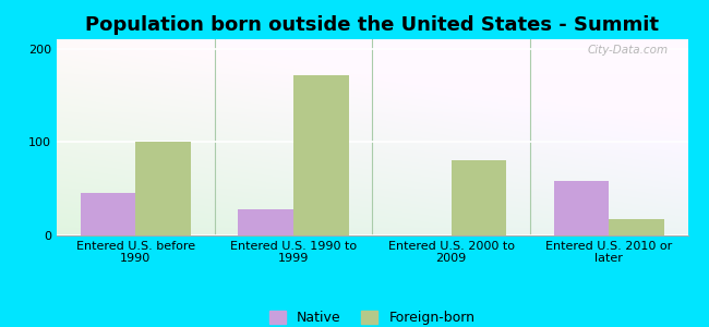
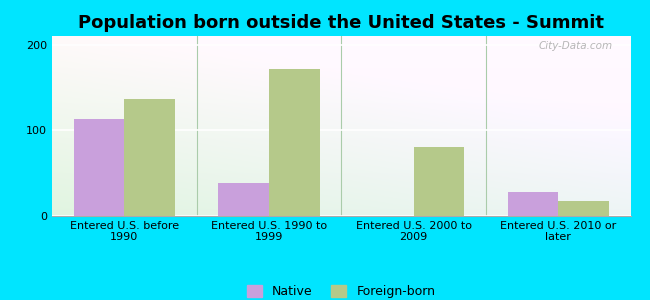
Native/Entered U.S. before 1990: 46 -> 113
Foreign-born/Entered U.S. before 1990: 100 -> 137
Native/Entered U.S. 1990 to 1999: 28 -> 38
Native/Entered U.S. 2010 or later: 58 -> 28
